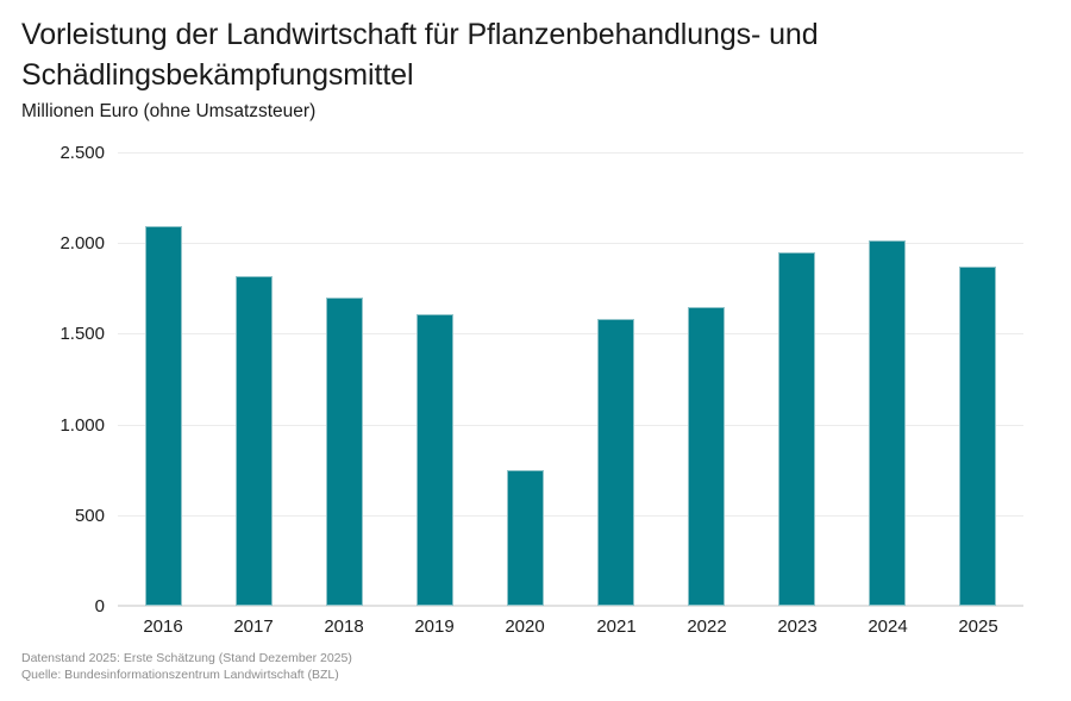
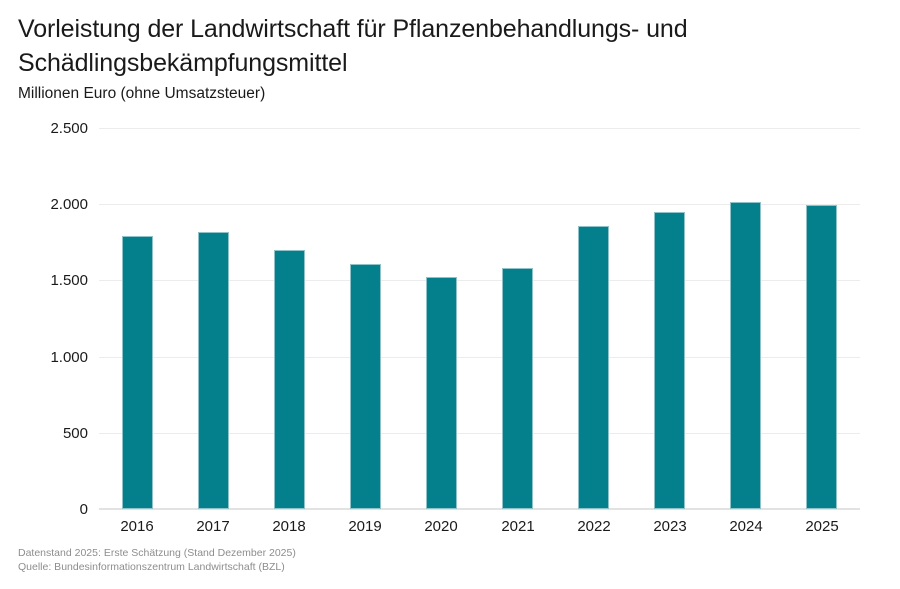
2016: 2090 -> 1790
2020: 750 -> 1520
2022: 1650 -> 1860
2025: 1870 -> 2000
